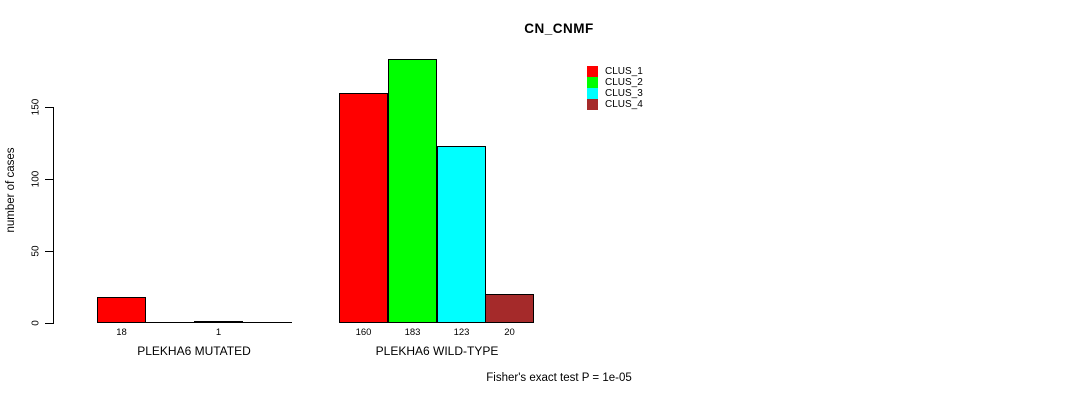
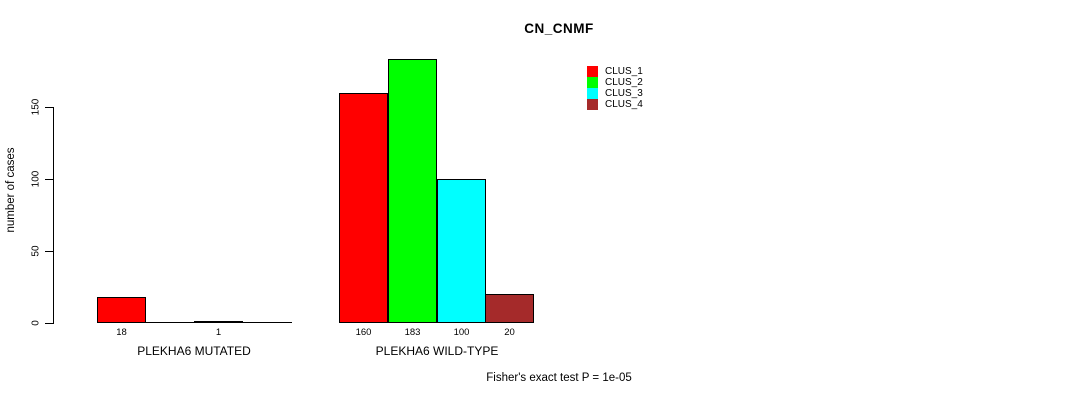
CLUS_3/PLEKHA6 WILD-TYPE: 123 -> 100
